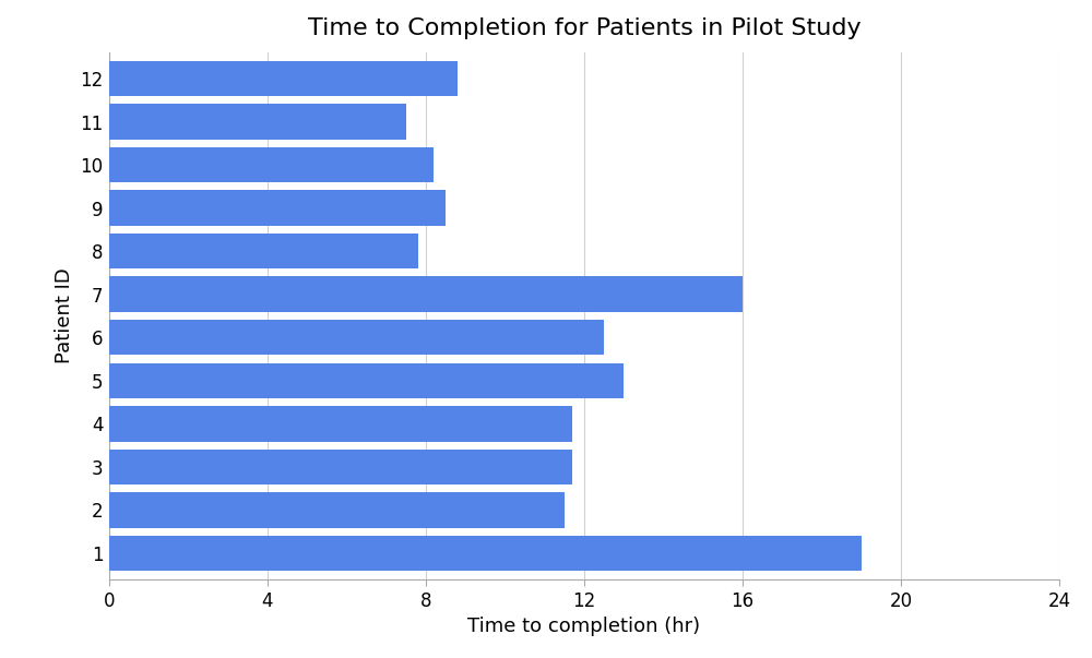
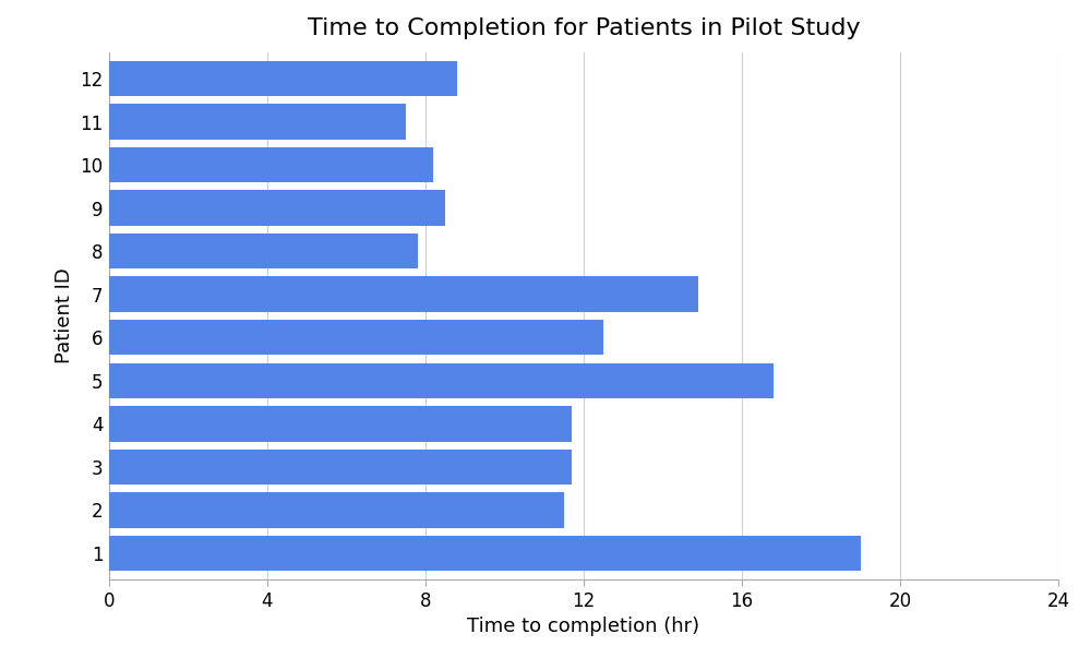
7: 16.0 -> 14.9
5: 13.0 -> 16.8
